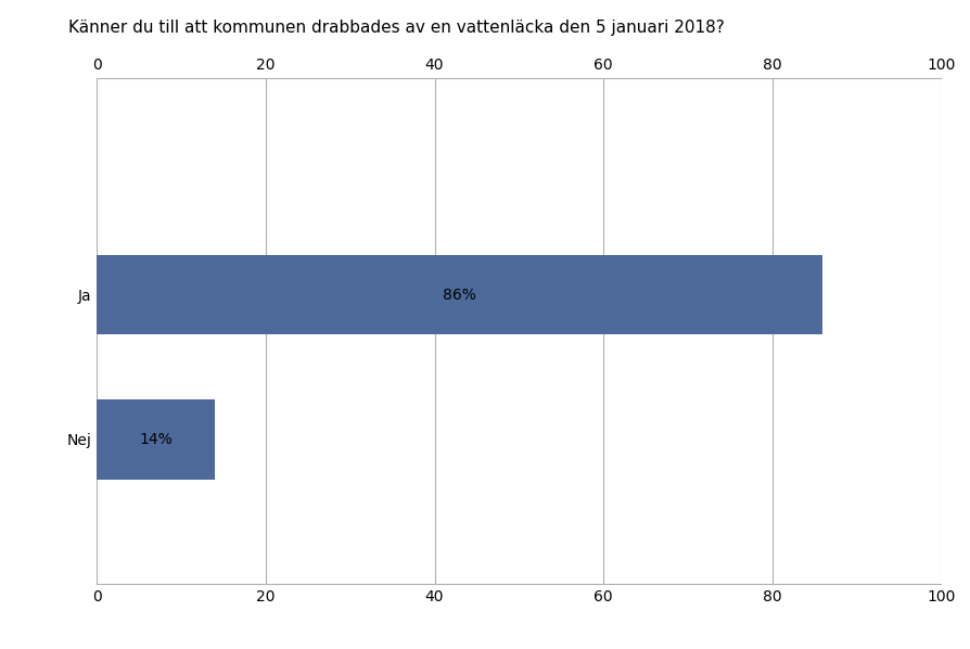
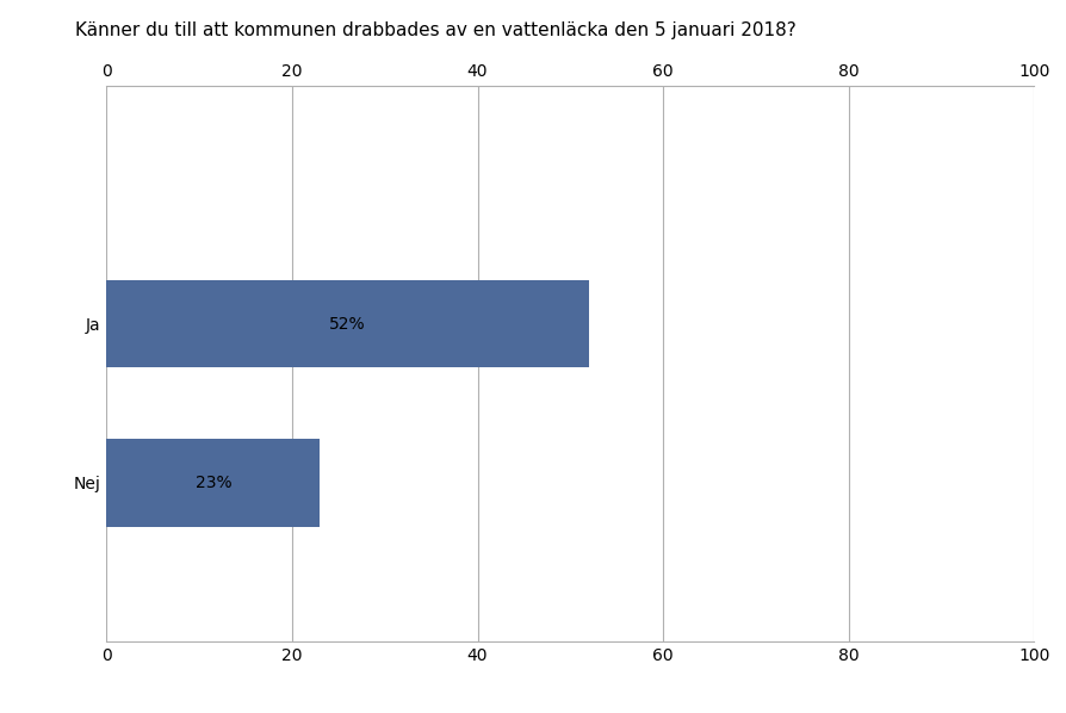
Ja: 86% -> 52%
Nej: 14% -> 23%
